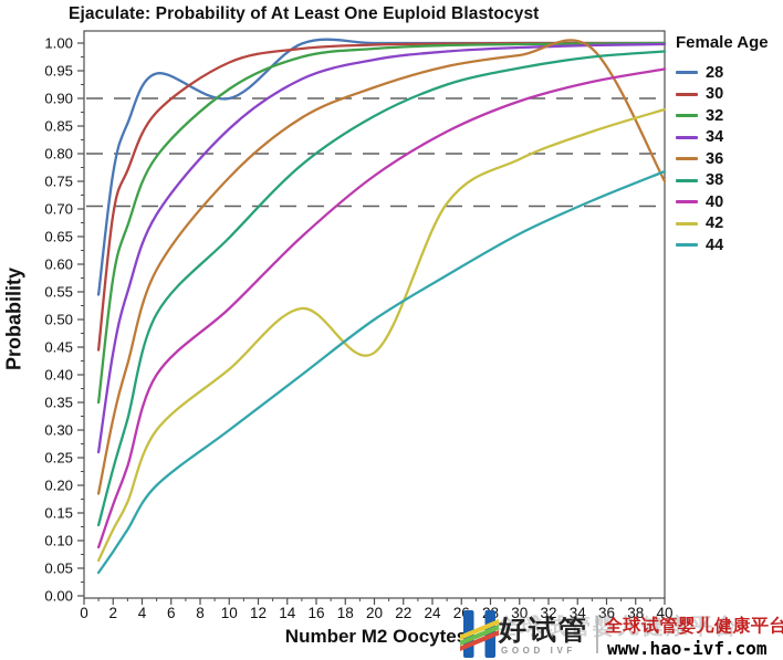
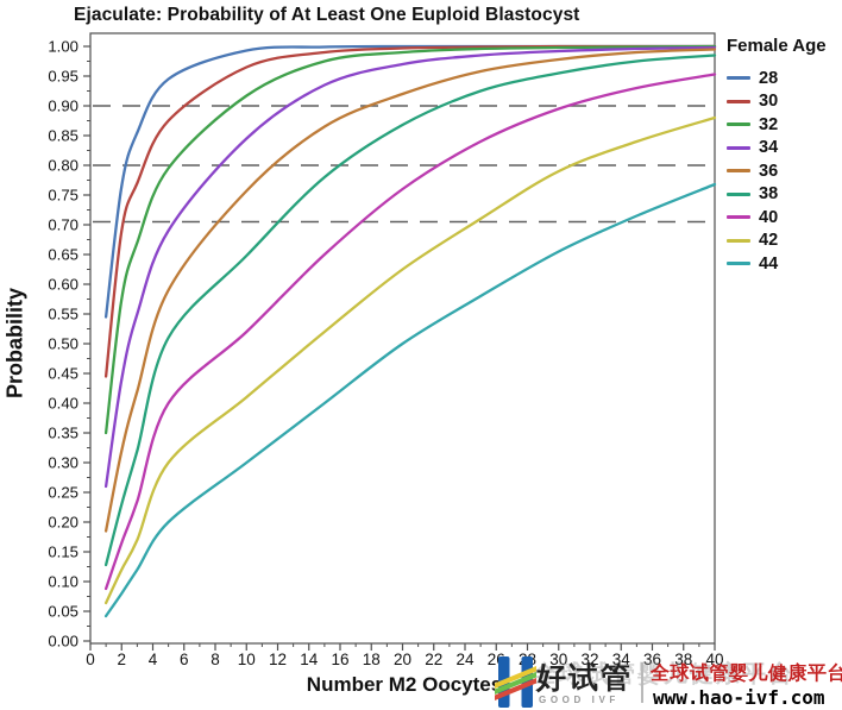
28/10: 0.90 -> 0.99
42/20: 0.44 -> 0.62
36/40: 0.75 -> 0.99
